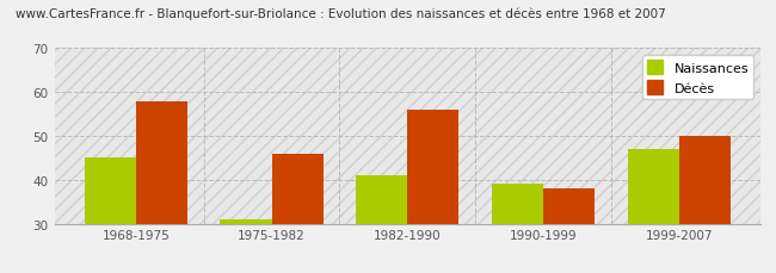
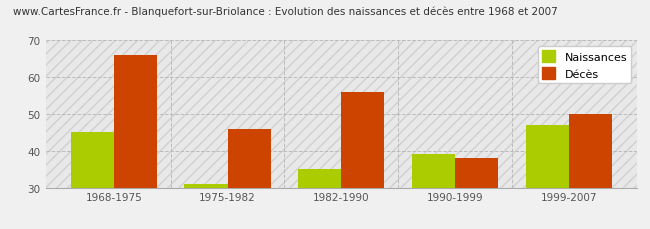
Décès/1968-1975: 58 -> 66
Naissances/1982-1990: 41 -> 35
